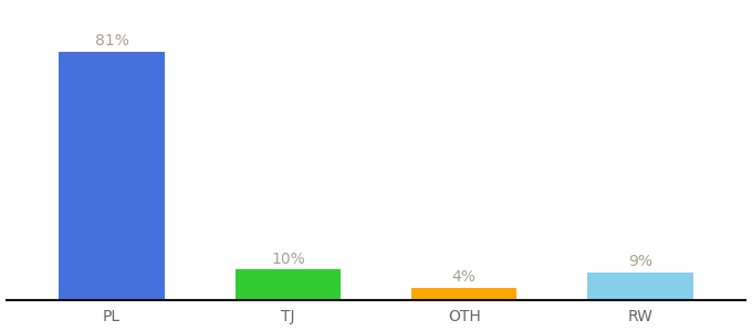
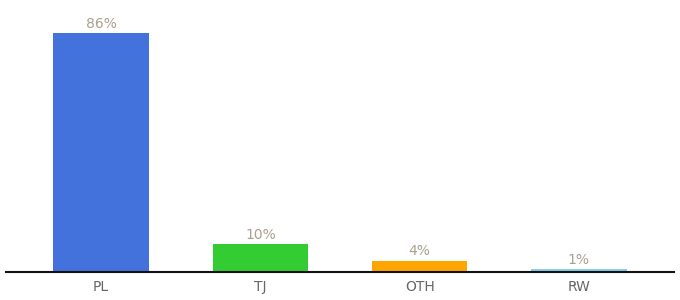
PL: 81% -> 86%
RW: 9% -> 1%
